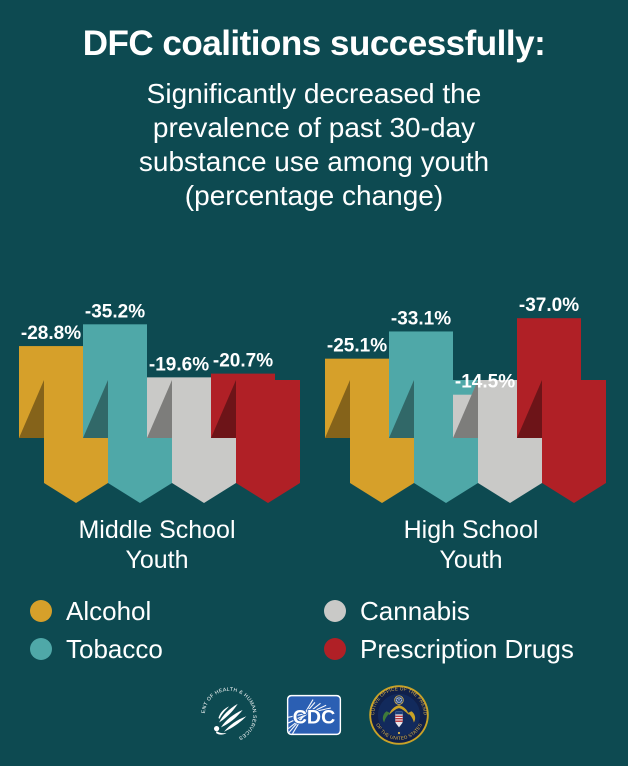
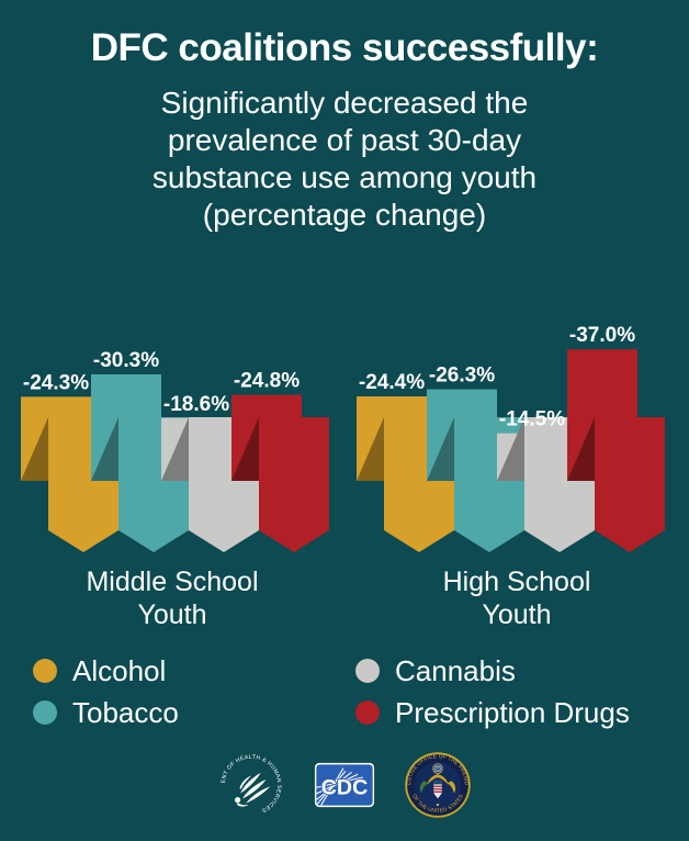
Alcohol/Middle School Youth: -28.8% -> -24.3%
Tobacco/Middle School Youth: -35.2% -> -30.3%
Cannabis/Middle School Youth: -19.6% -> -18.6%
Prescription Drugs/Middle School Youth: -20.7% -> -24.8%
Alcohol/High School Youth: -25.1% -> -24.4%
Tobacco/High School Youth: -33.1% -> -26.3%
